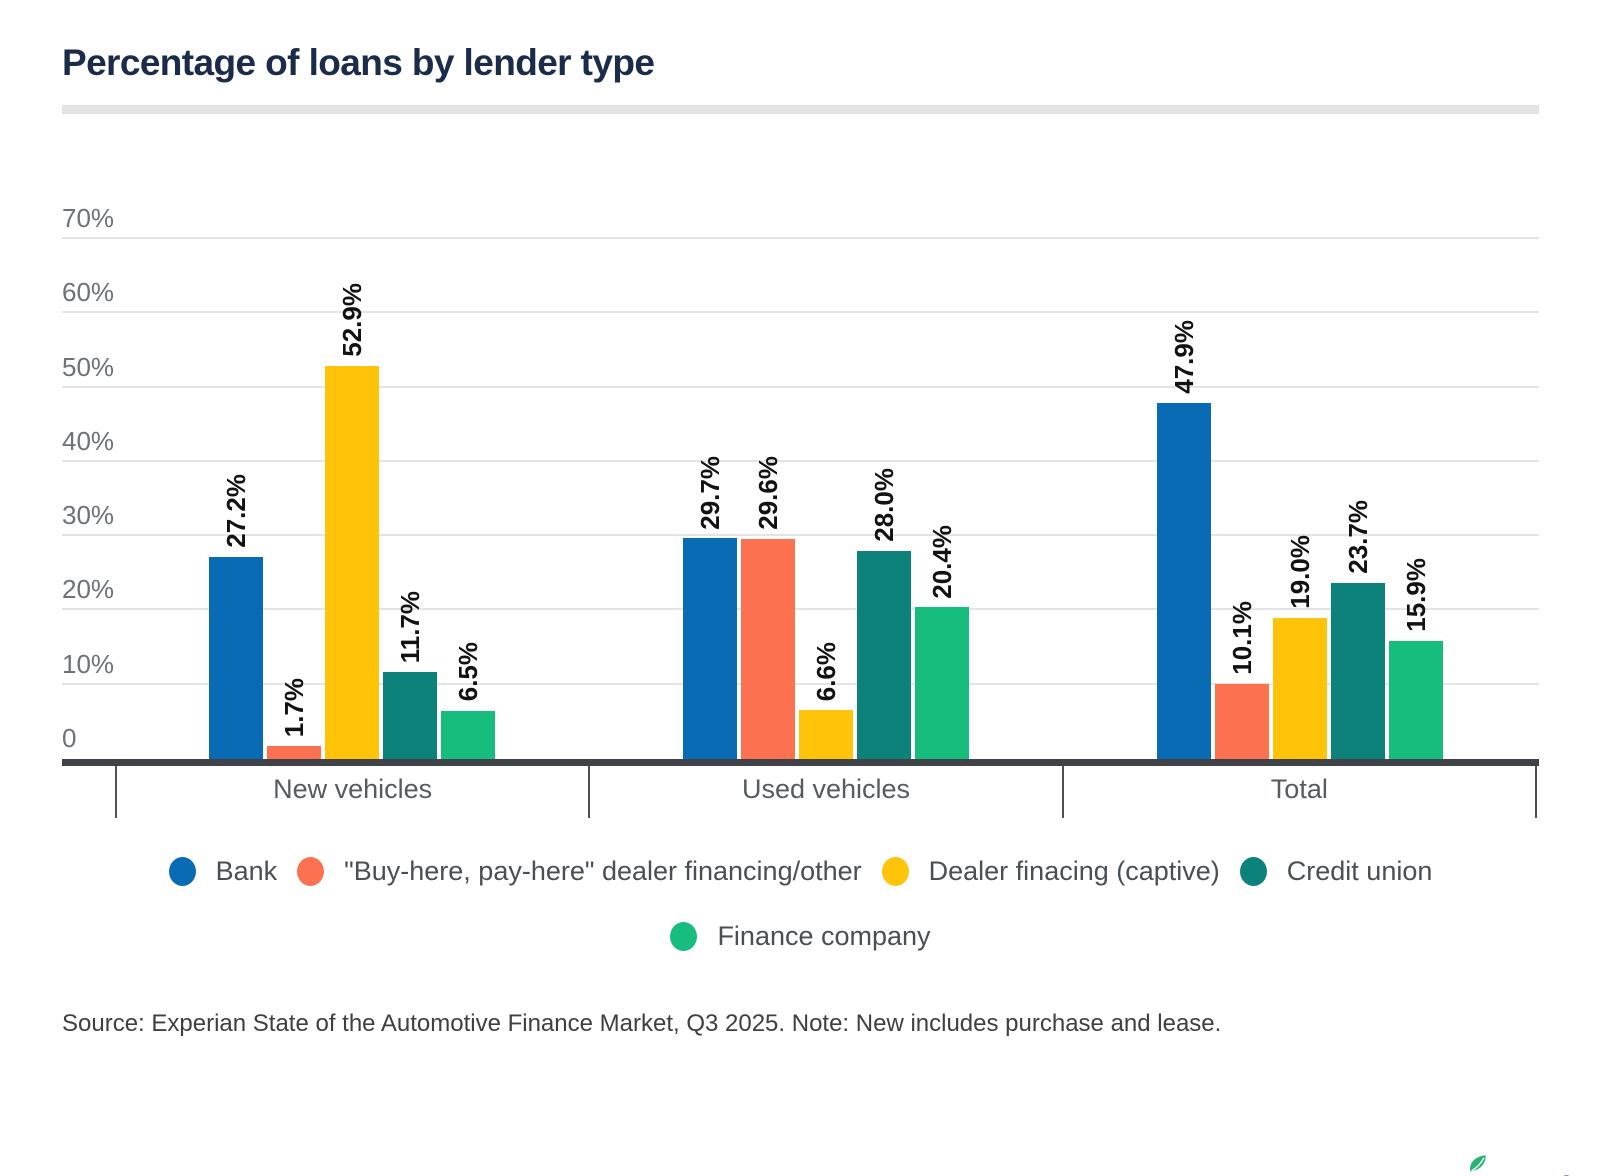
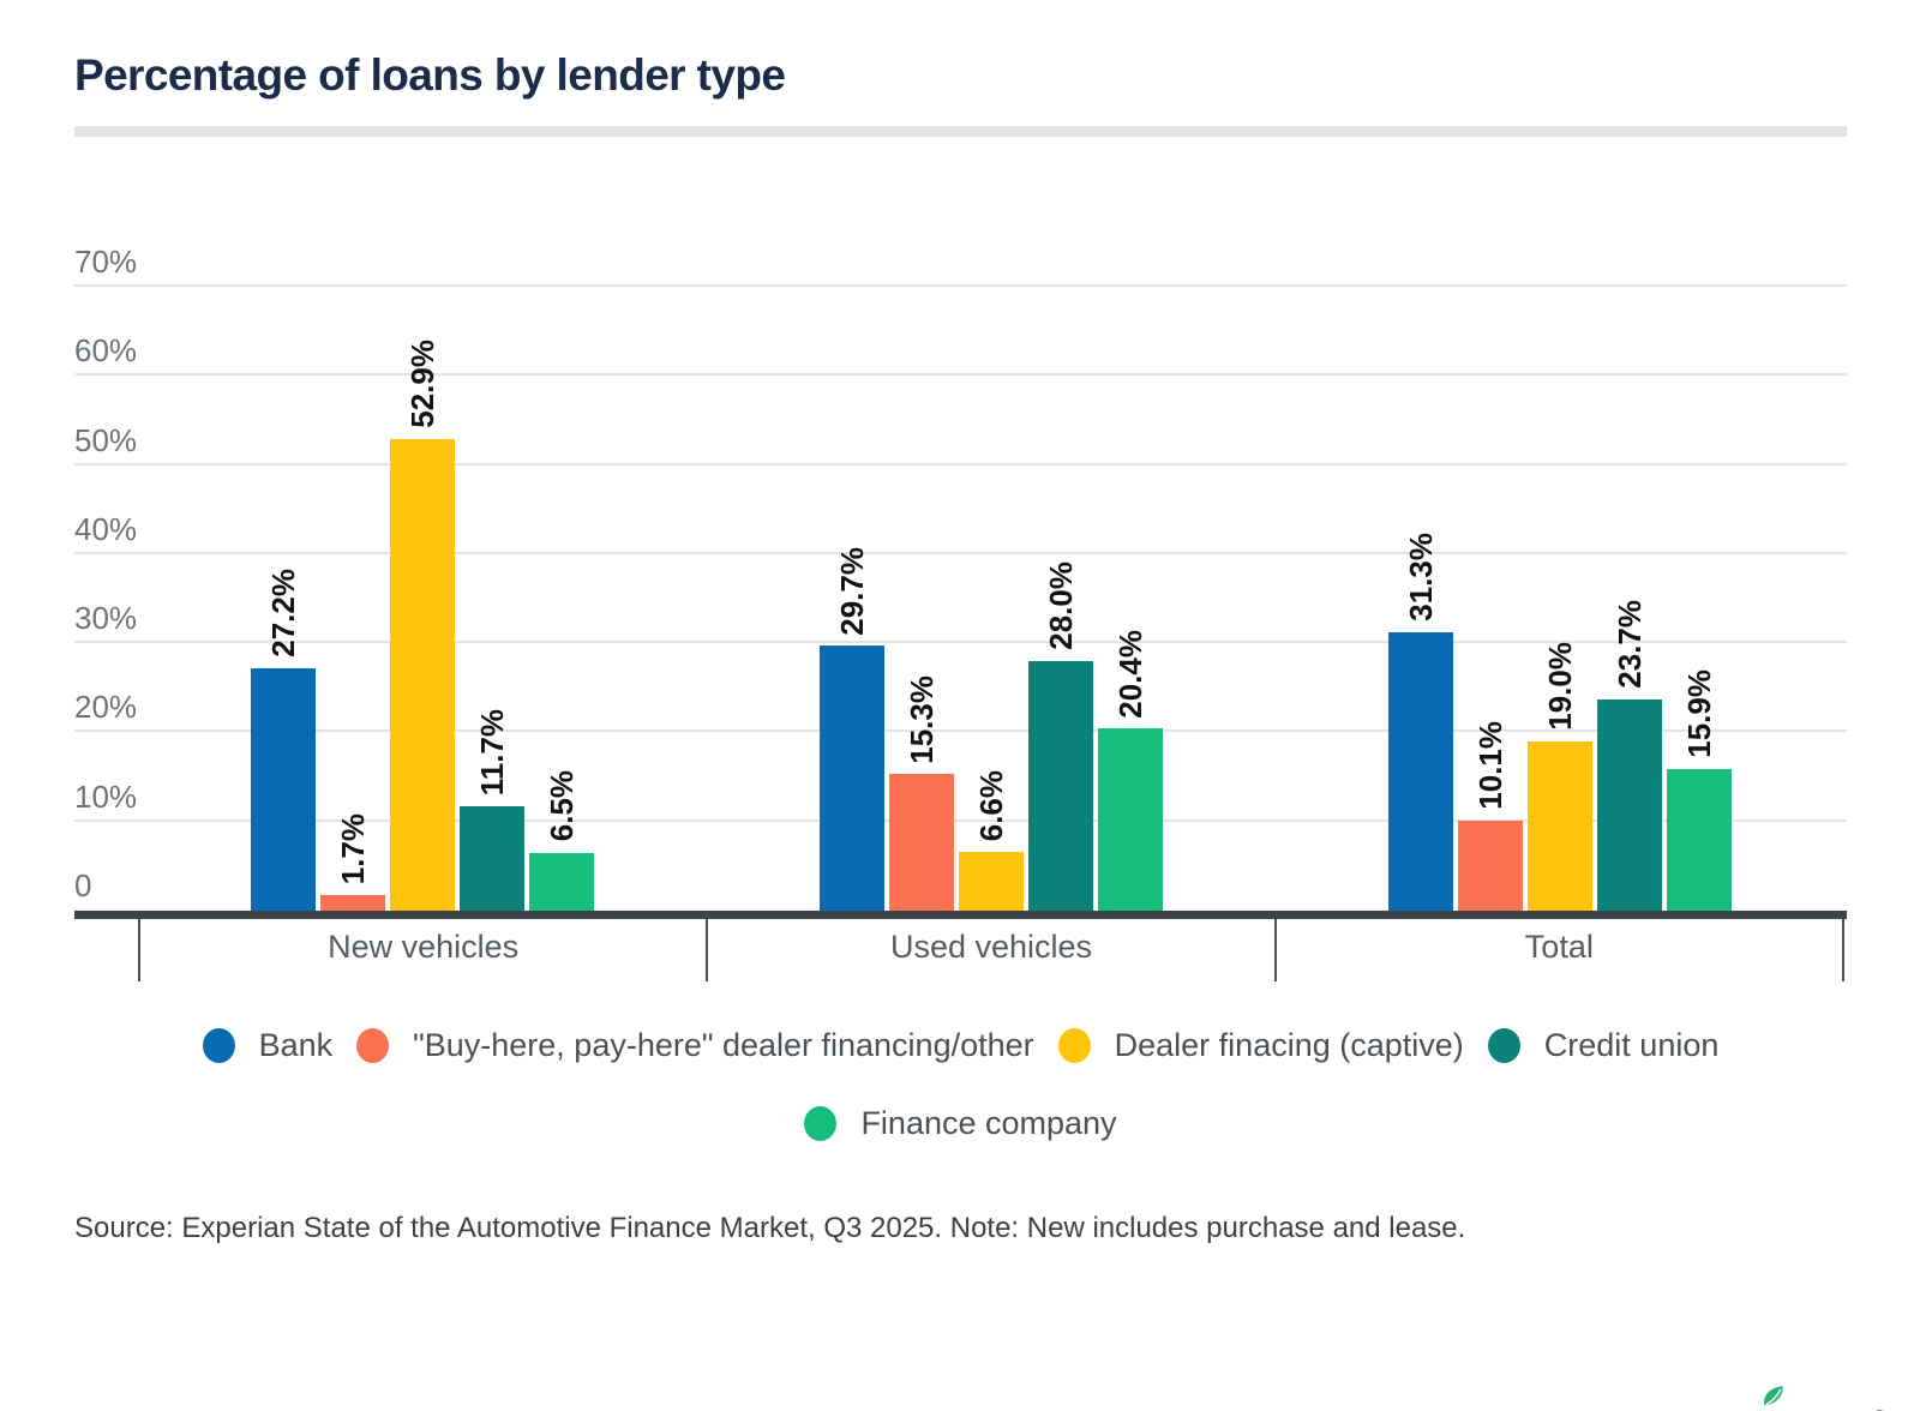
"Buy-here, pay-here" dealer financing/other/Used vehicles: 29.6% -> 15.3%
Bank/Total: 47.9% -> 31.3%
